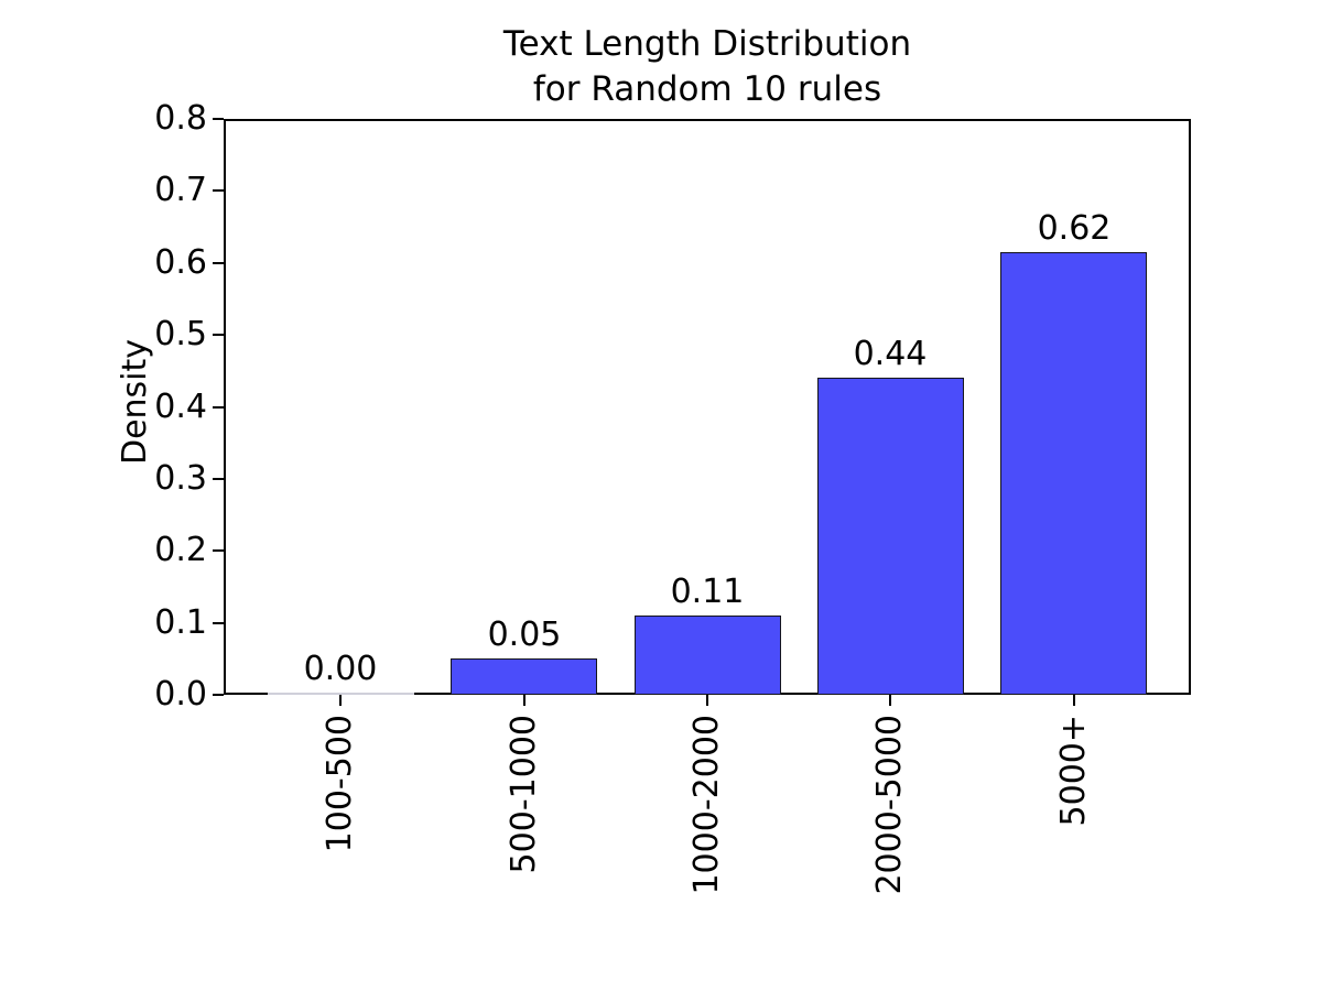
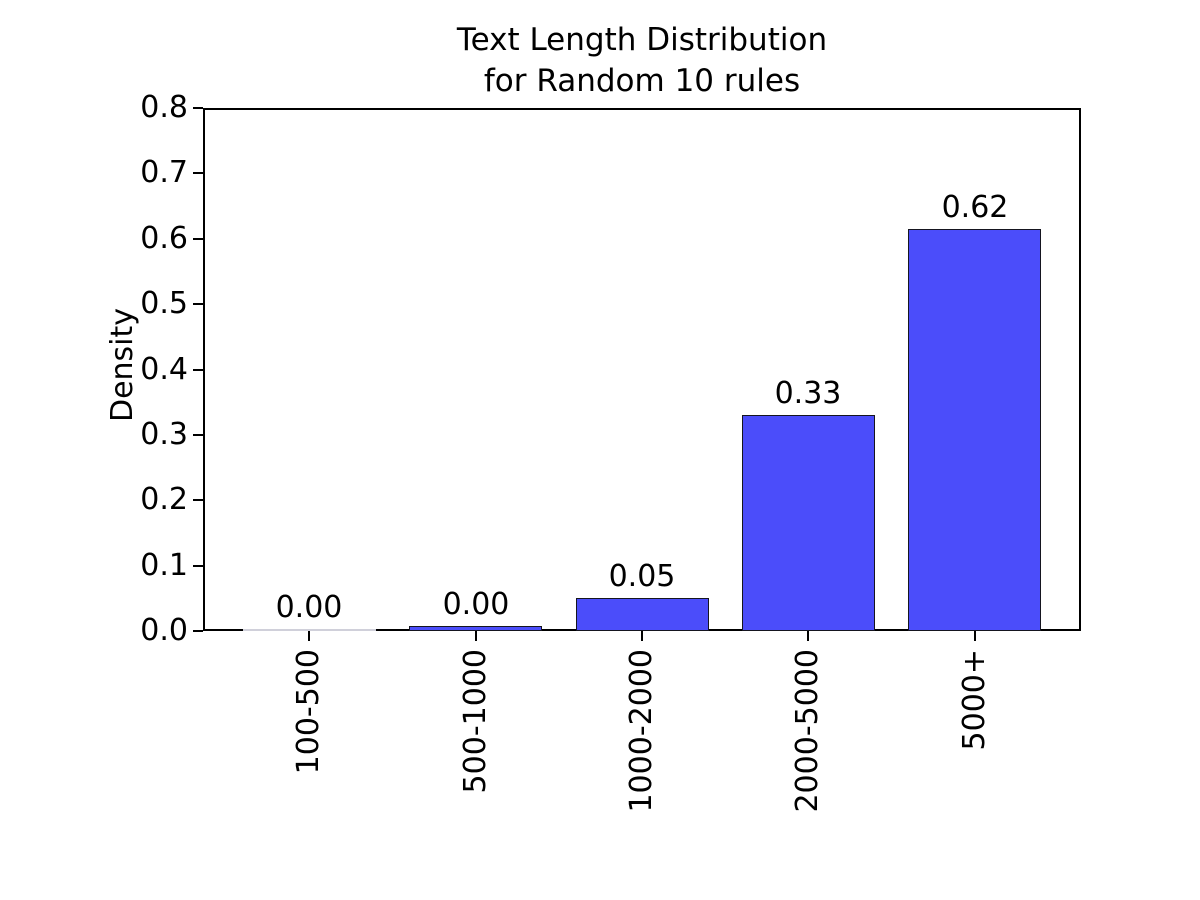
500-1000: 0.05 -> 0.00
1000-2000: 0.11 -> 0.05
2000-5000: 0.44 -> 0.33
